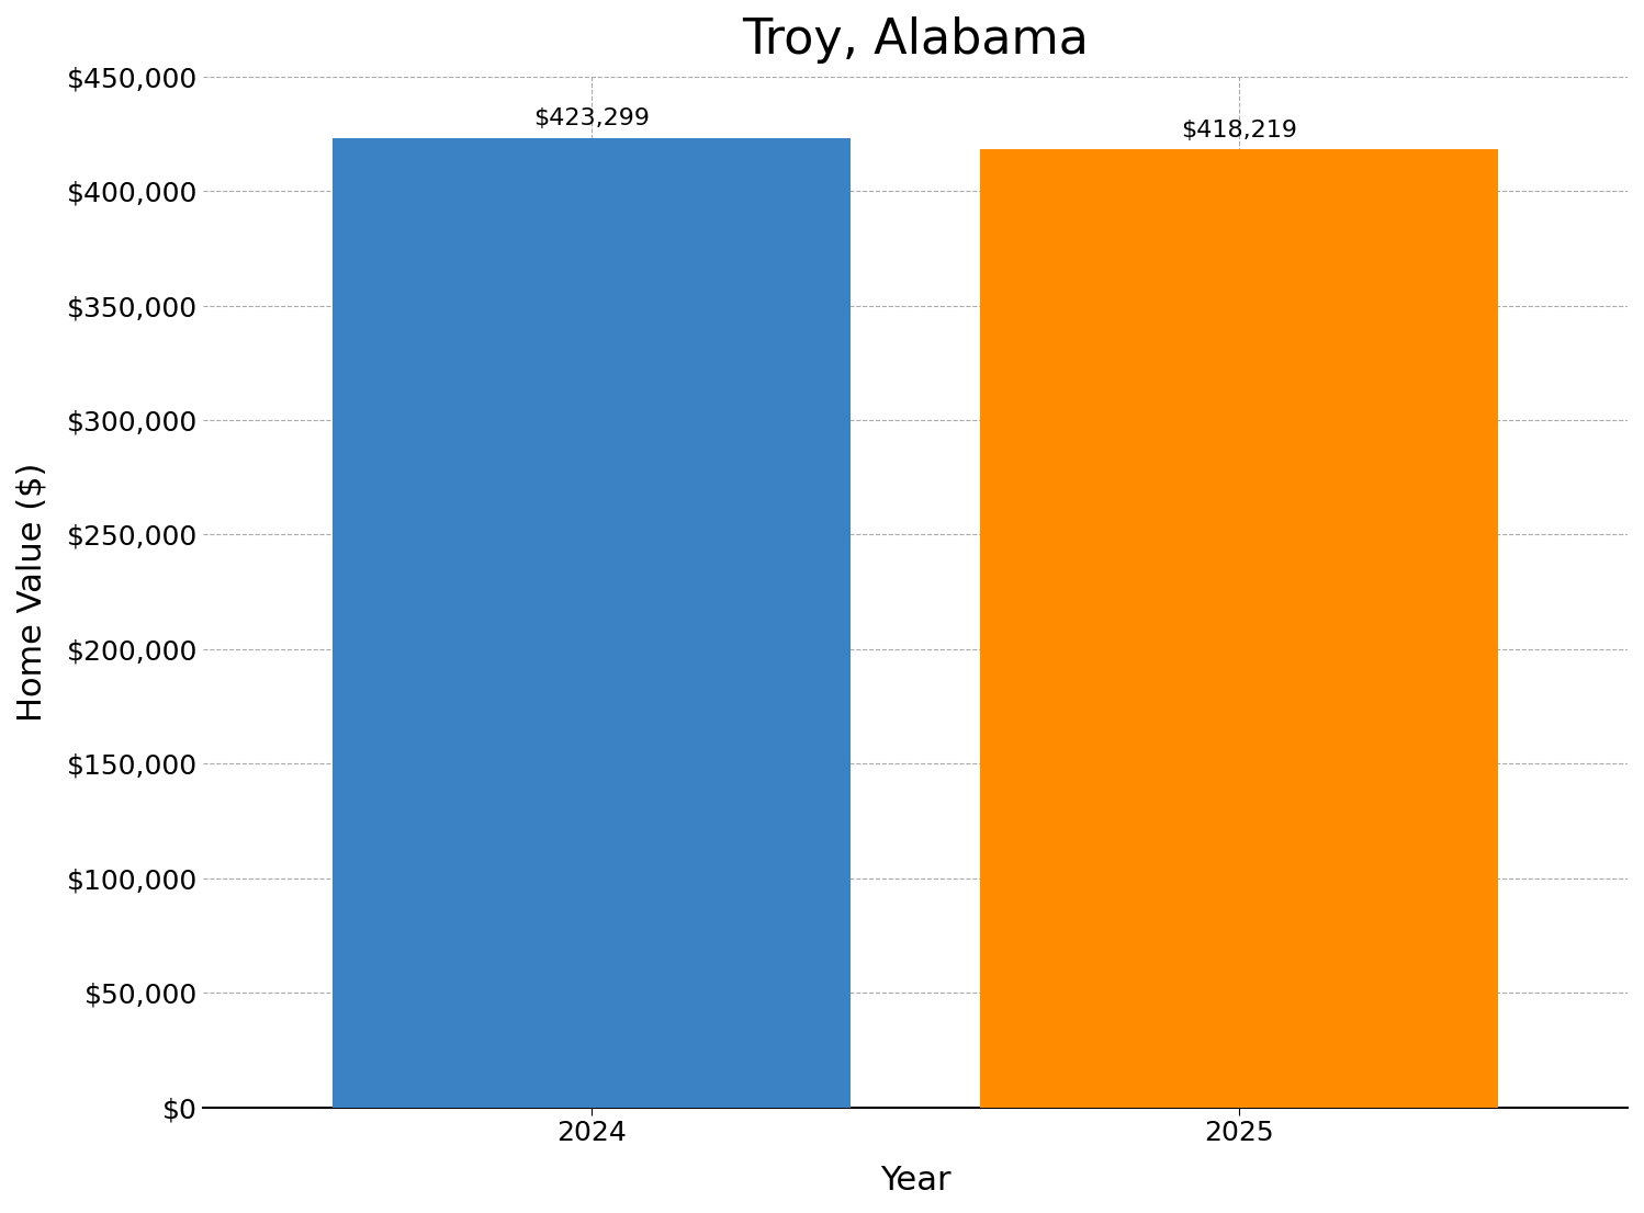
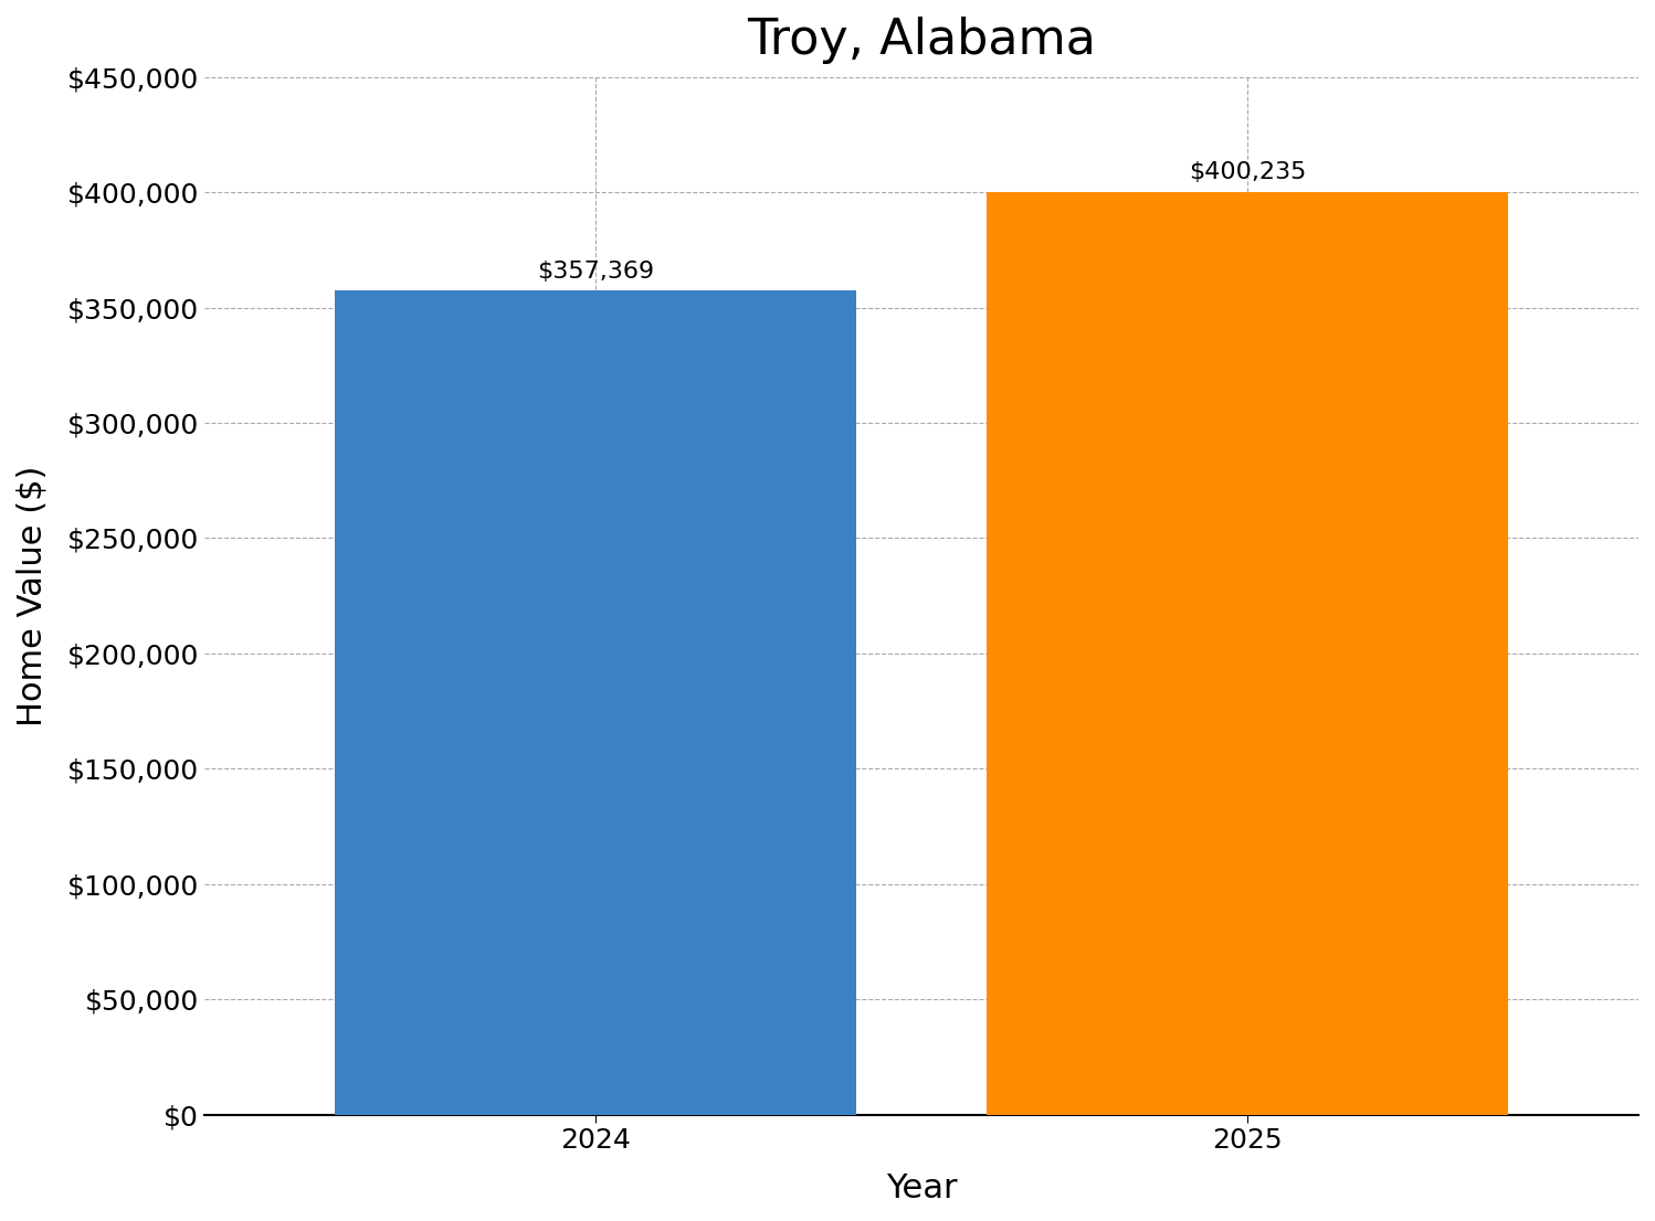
2024: $423,299 -> $357,369
2025: $418,219 -> $400,235
